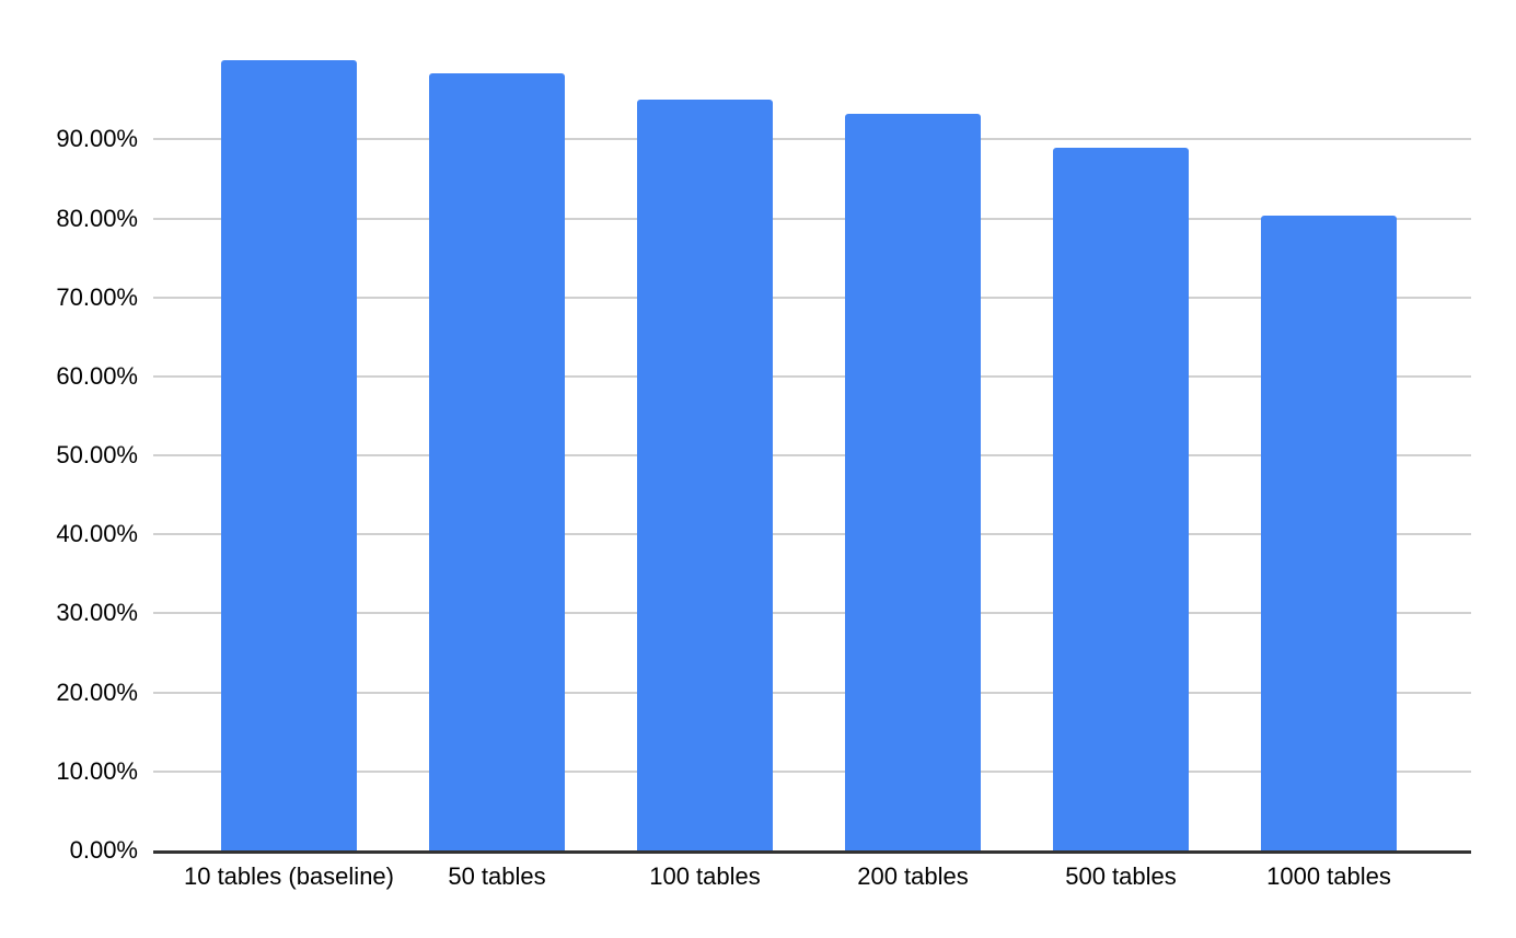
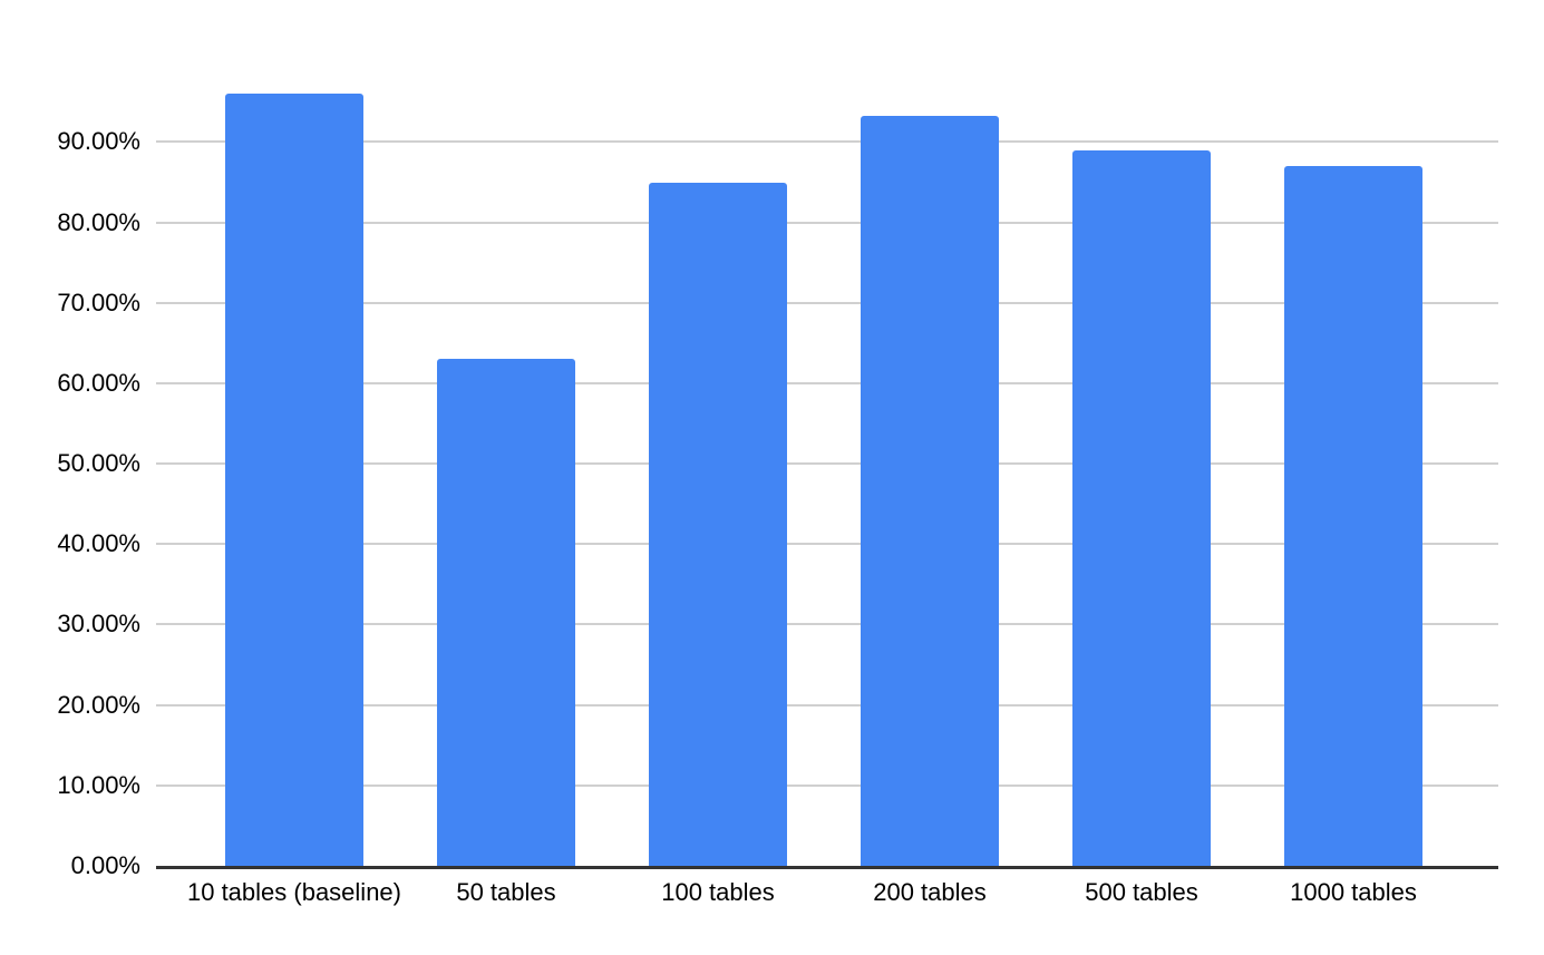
10 tables (baseline): 100% -> 96%
50 tables: 98% -> 63%
100 tables: 95% -> 85%
1000 tables: 80% -> 87%
